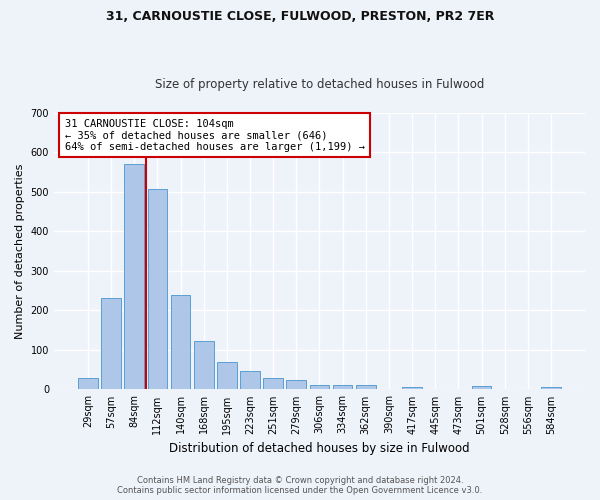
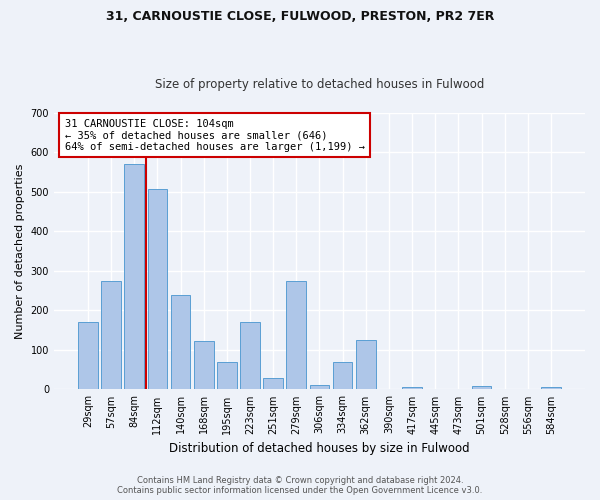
29sqm: 28 -> 170
57sqm: 232 -> 275
223sqm: 46 -> 170
279sqm: 24 -> 275
334sqm: 10 -> 70
362sqm: 12 -> 125
